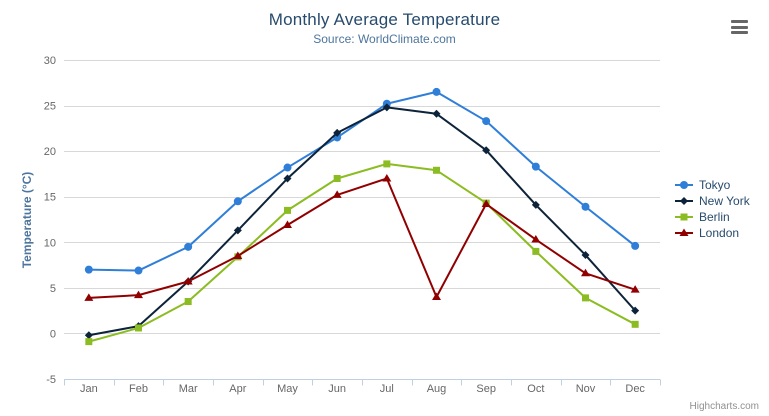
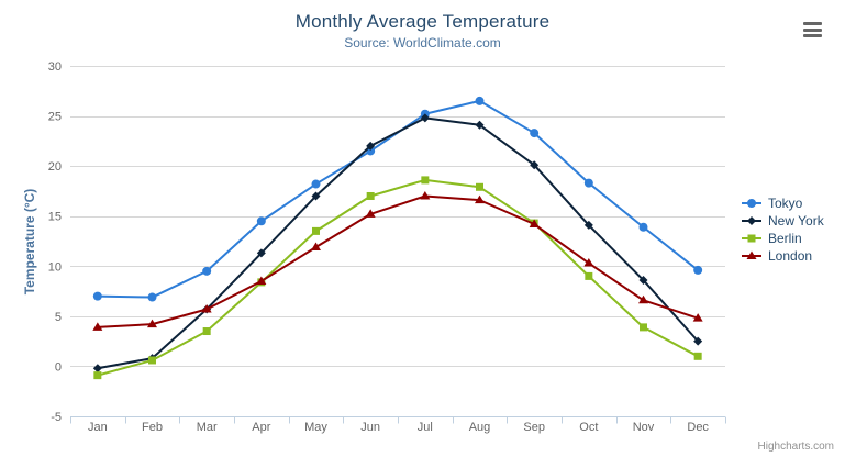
London/Aug: 4 -> 17
